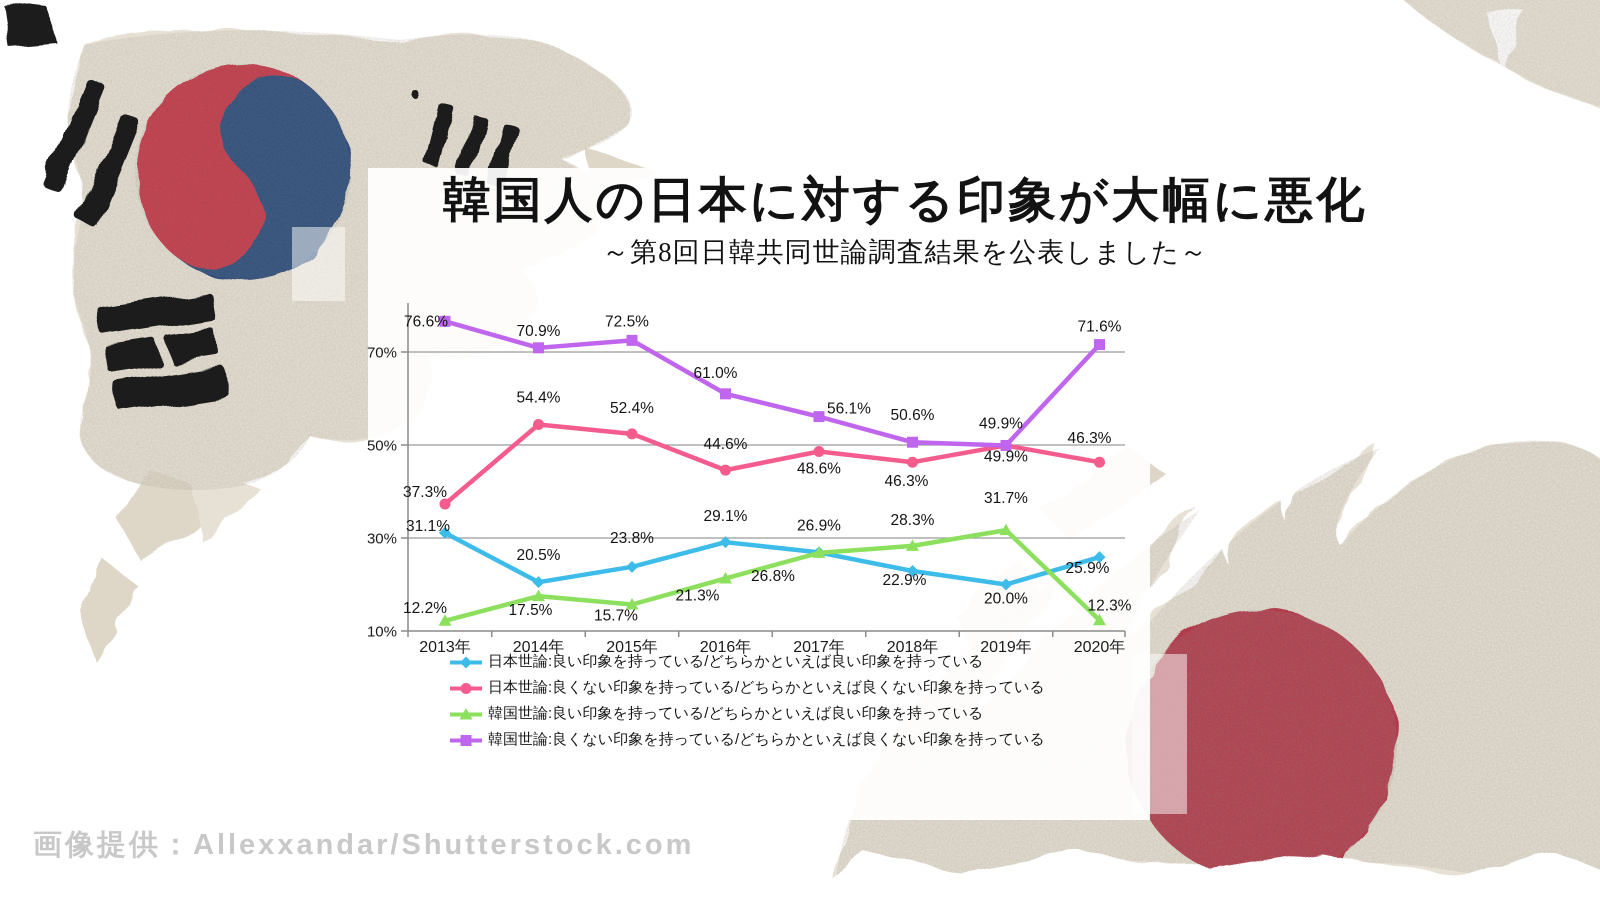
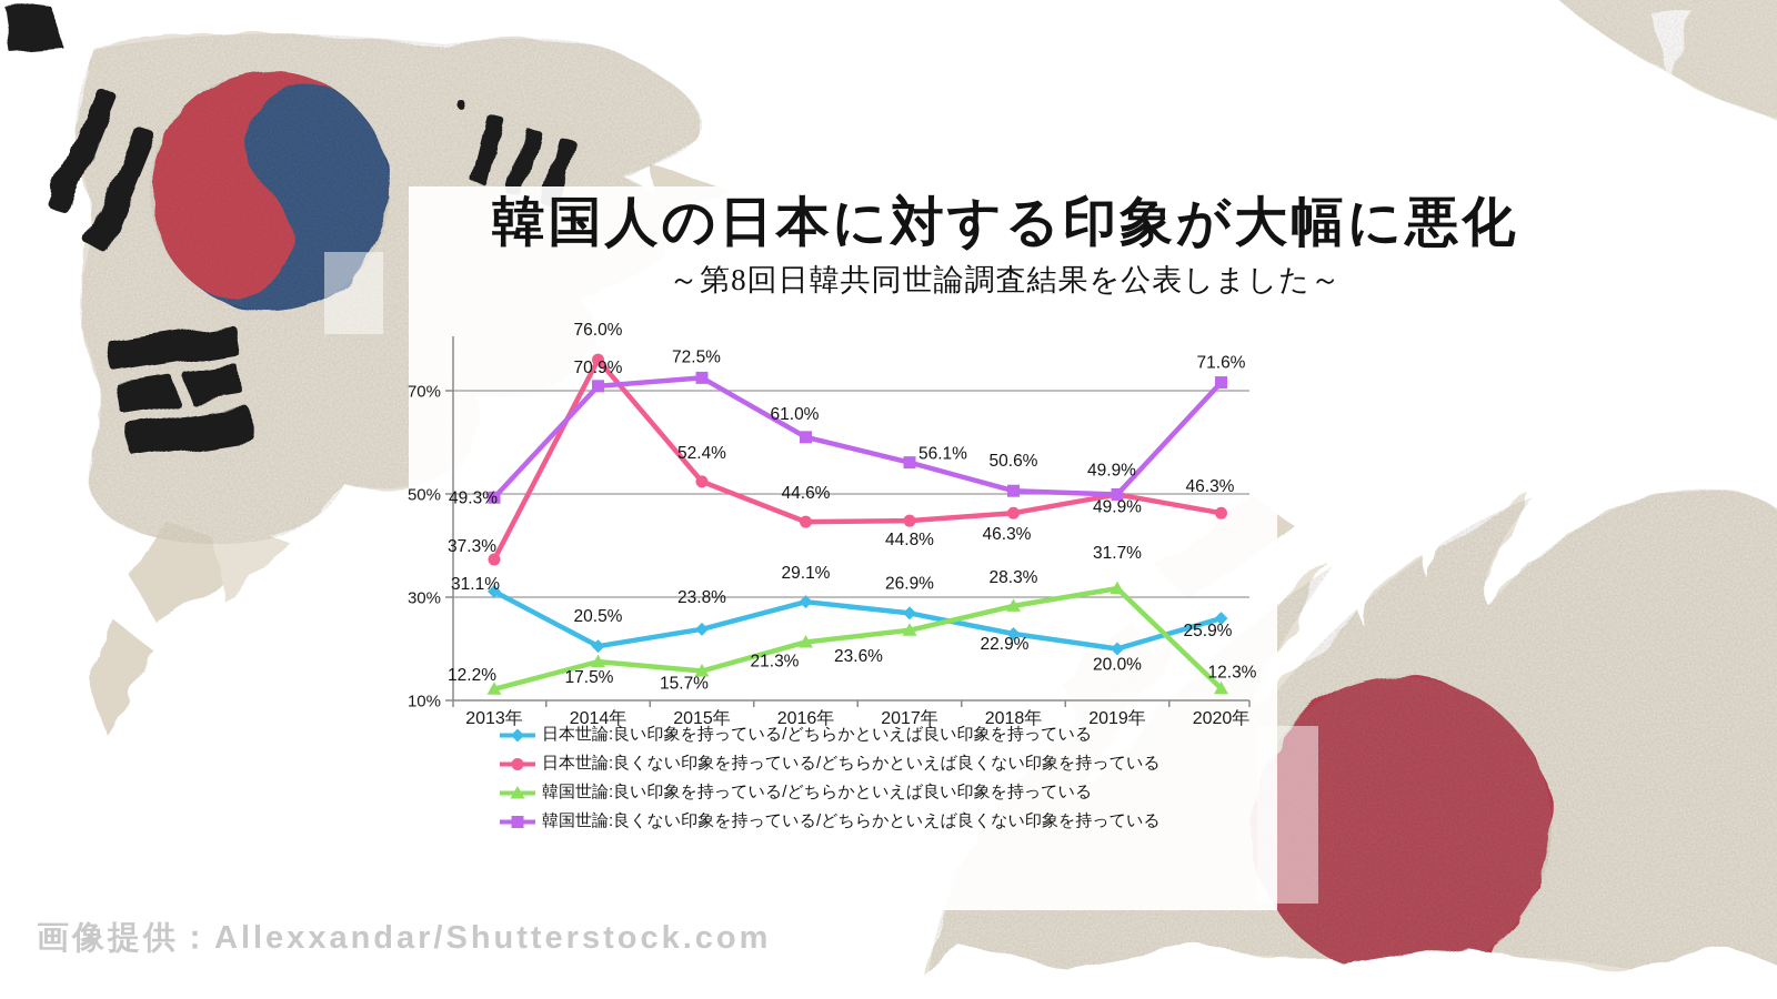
韓国世論:良くない印象を持っている/どちらかといえば良くない印象を持っている/2013年: 76.6% -> 49.3%
日本世論:良くない印象を持っている/どちらかといえば良くない印象を持っている/2014年: 54.4% -> 76.0%
日本世論:良くない印象を持っている/どちらかといえば良くない印象を持っている/2017年: 48.6% -> 44.8%
韓国世論:良い印象を持っている/どちらかといえば良い印象を持っている/2017年: 26.8% -> 23.6%
